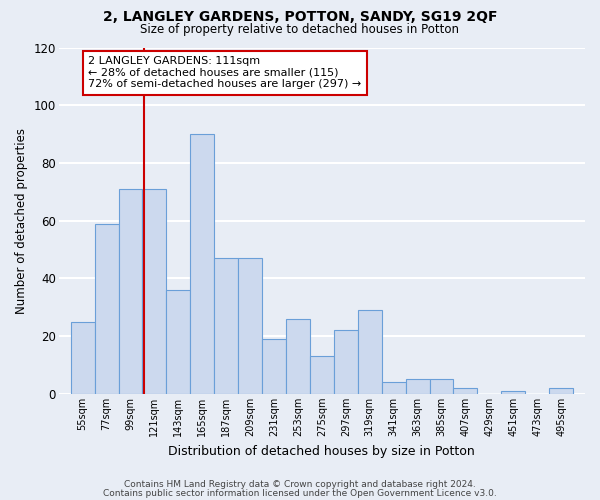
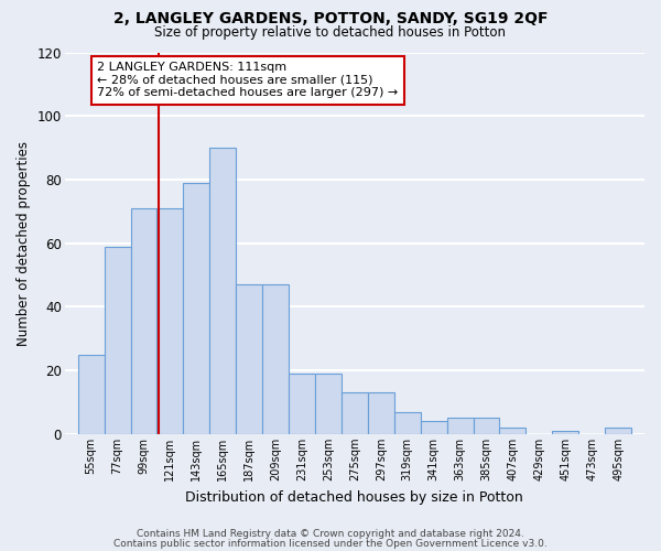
143sqm: 36 -> 79
253sqm: 26 -> 19
297sqm: 22 -> 13
319sqm: 29 -> 7
